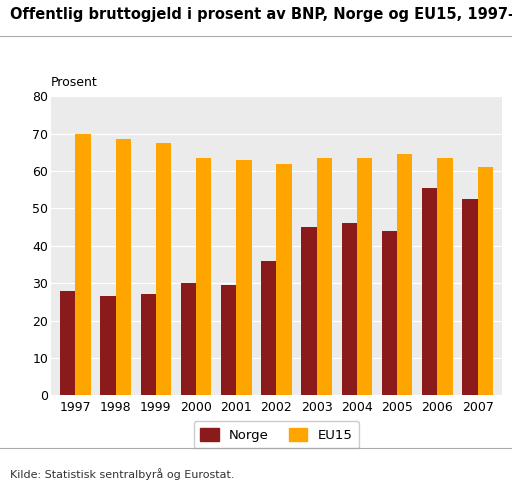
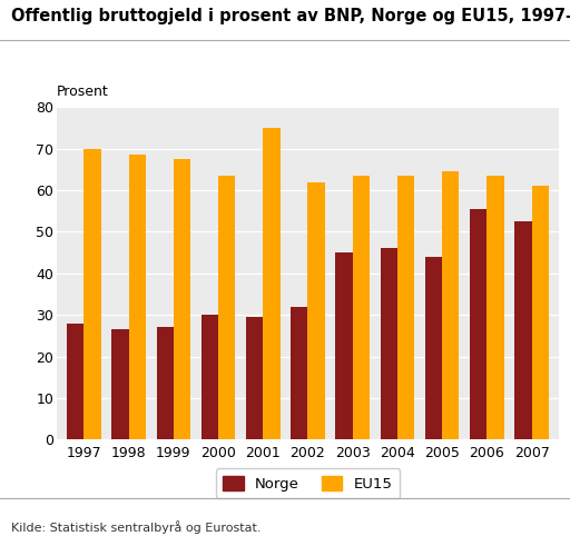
EU15/2001: 63.0 -> 75.0
Norge/2002: 36.0 -> 32.0
